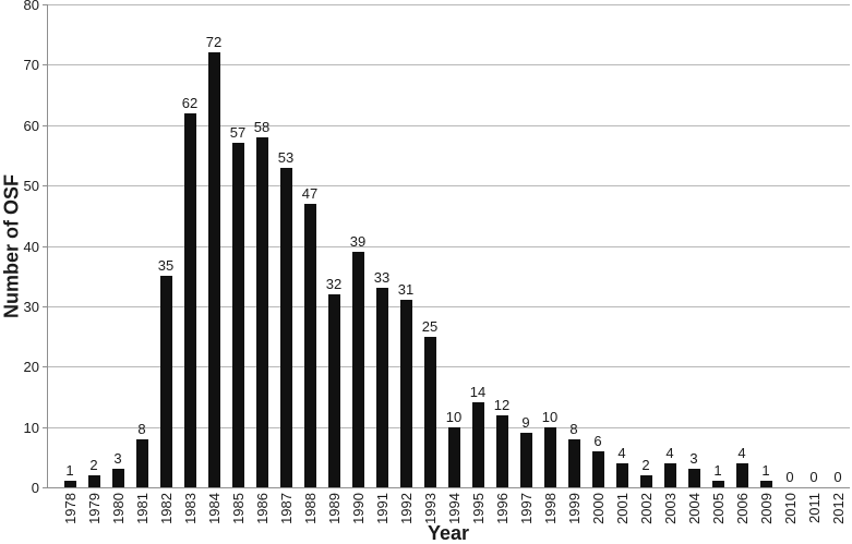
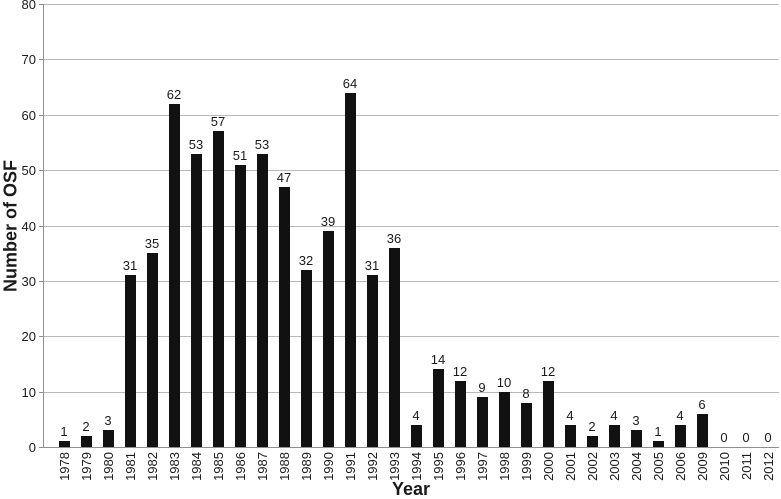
1981: 8 -> 31
1984: 72 -> 53
1986: 58 -> 51
1991: 33 -> 64
1993: 25 -> 36
1994: 10 -> 4
2000: 6 -> 12
2009: 1 -> 6
